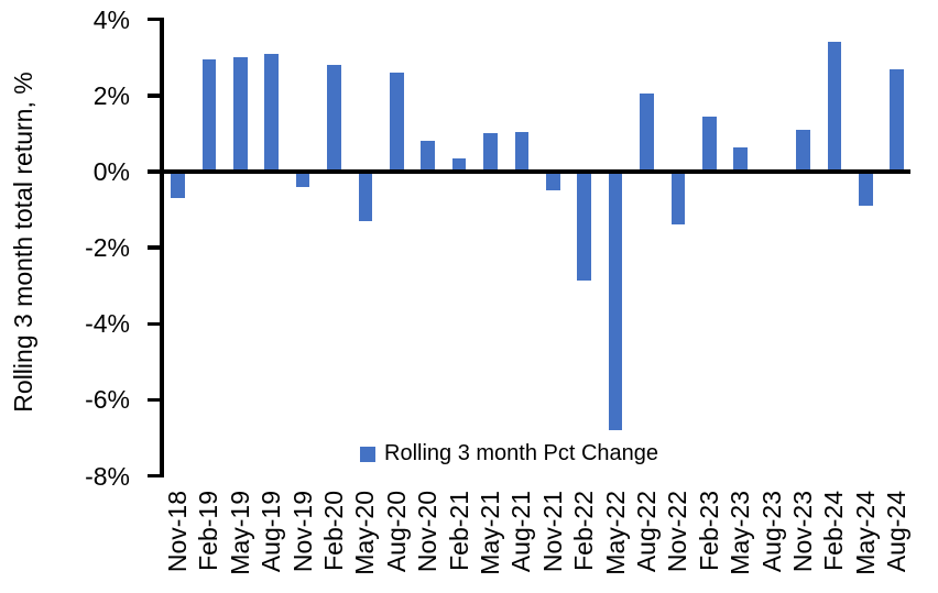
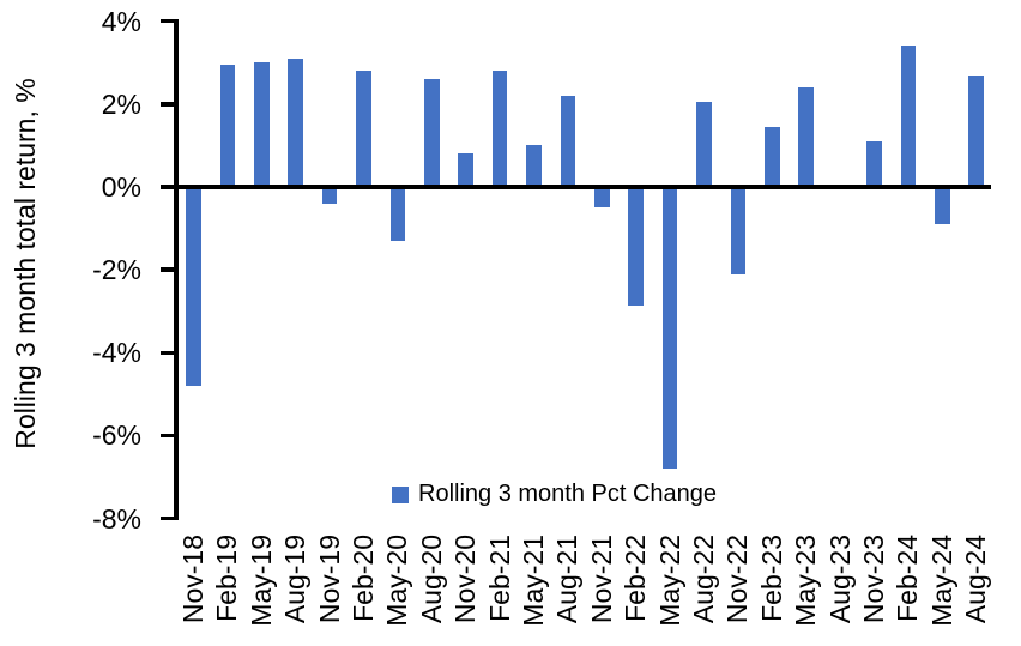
Nov-18: -0.7% -> -4.8%
Feb-21: 0.3% -> 2.8%
Aug-21: 1.1% -> 2.2%
Nov-22: -1.4% -> -2.1%
May-23: 0.7% -> 2.4%
